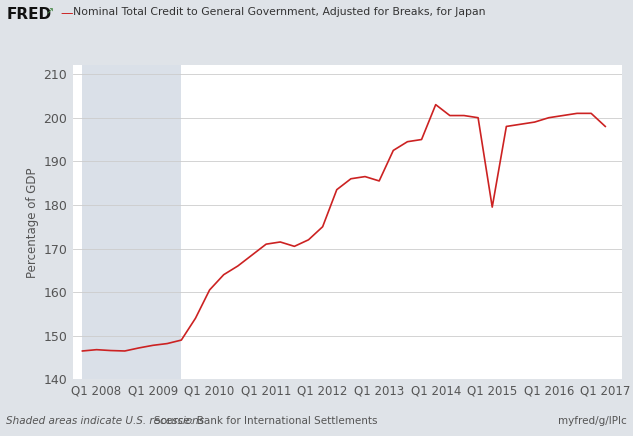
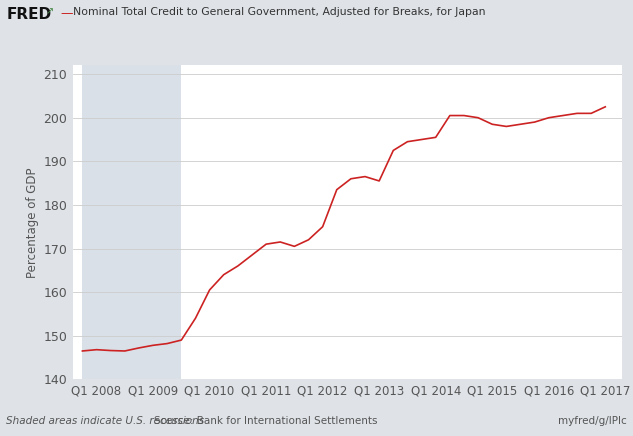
Q1 2014: 203.0 -> 195.5
Q1 2015: 179.5 -> 198.5
Q1 2017: 198.0 -> 202.5
